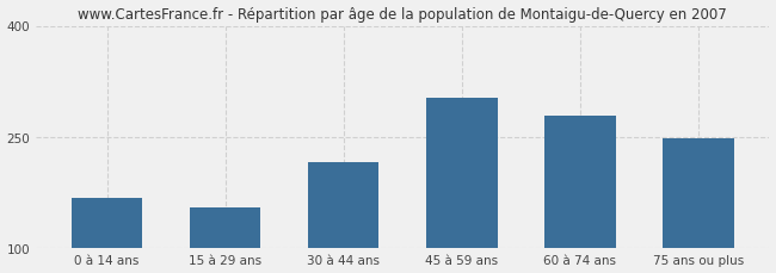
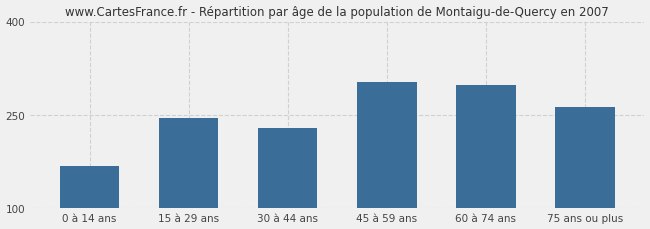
15 à 29 ans: 155 -> 244
30 à 44 ans: 215 -> 228
60 à 74 ans: 278 -> 298
75 ans ou plus: 248 -> 262
